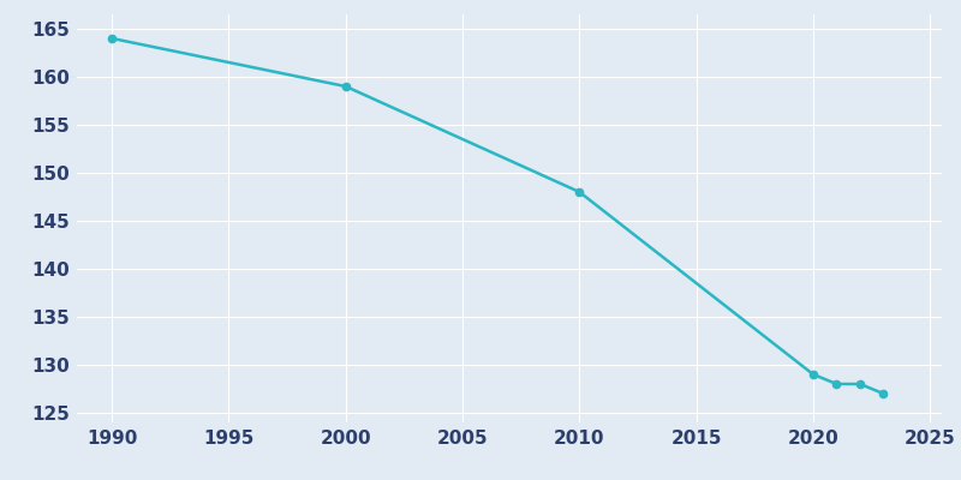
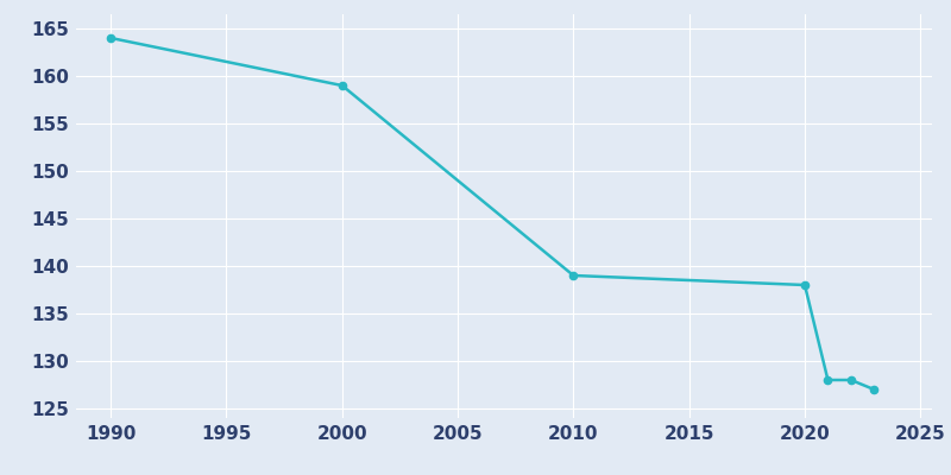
2010: 148 -> 139
2020: 129 -> 138
